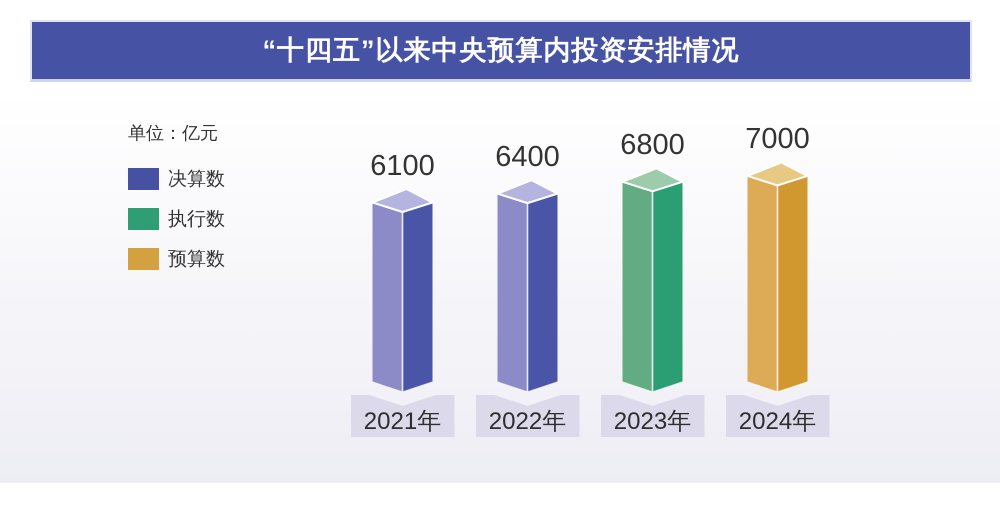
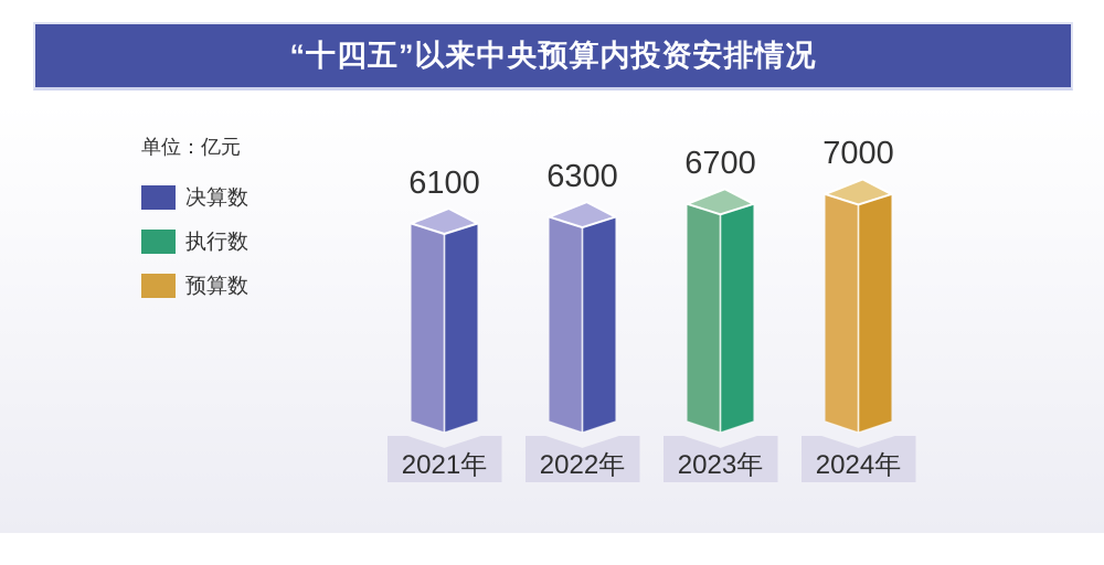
2022年: 6400 -> 6300
2023年: 6800 -> 6700
